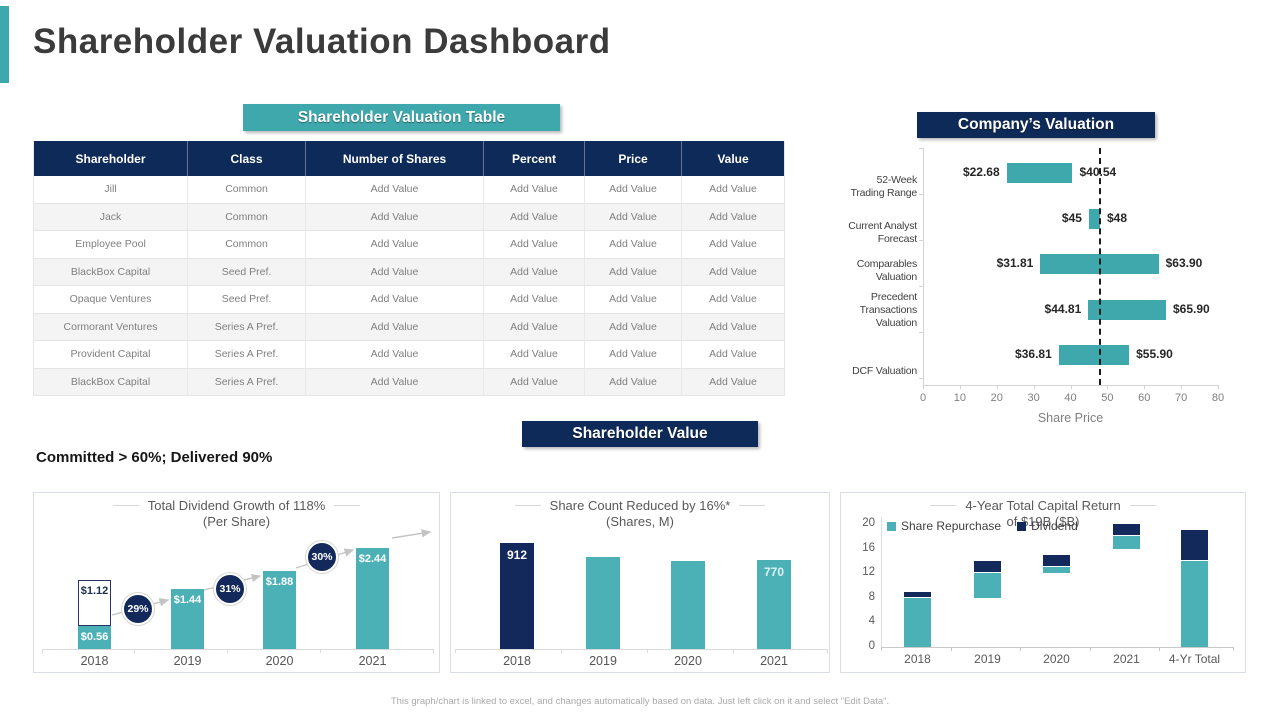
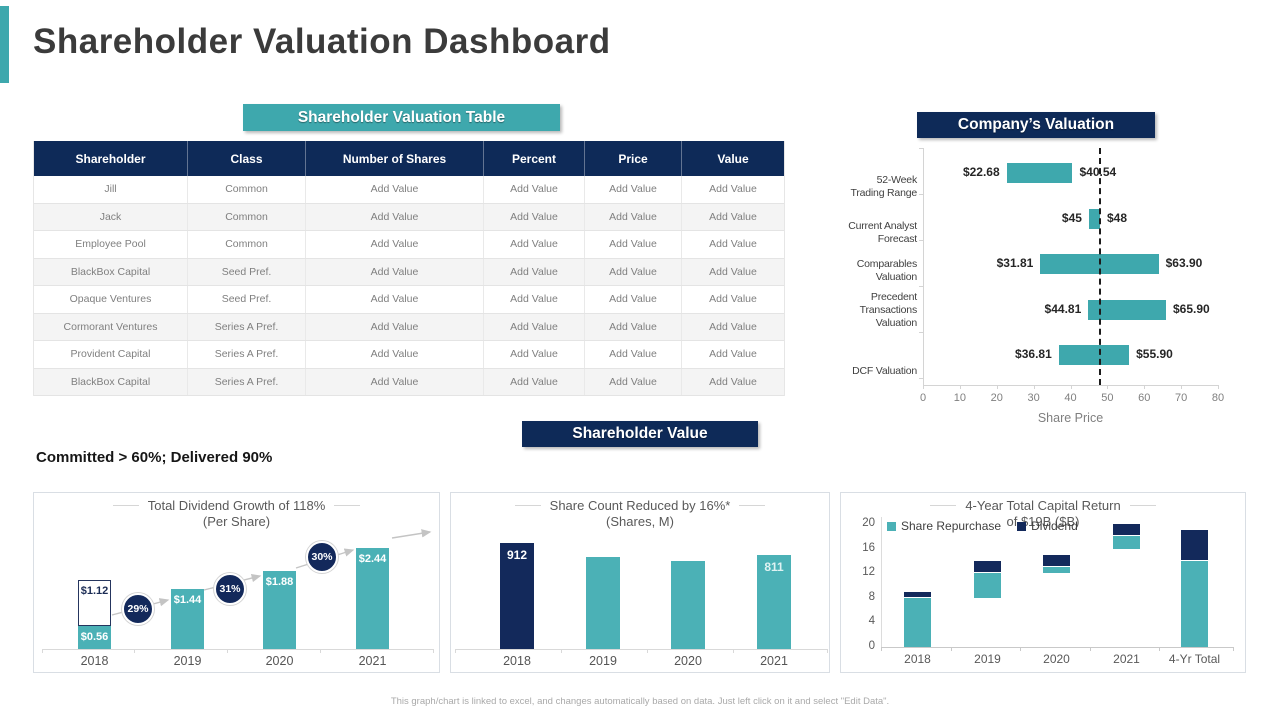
Share Count Reduced by 16%*/2021: 770 -> 811
